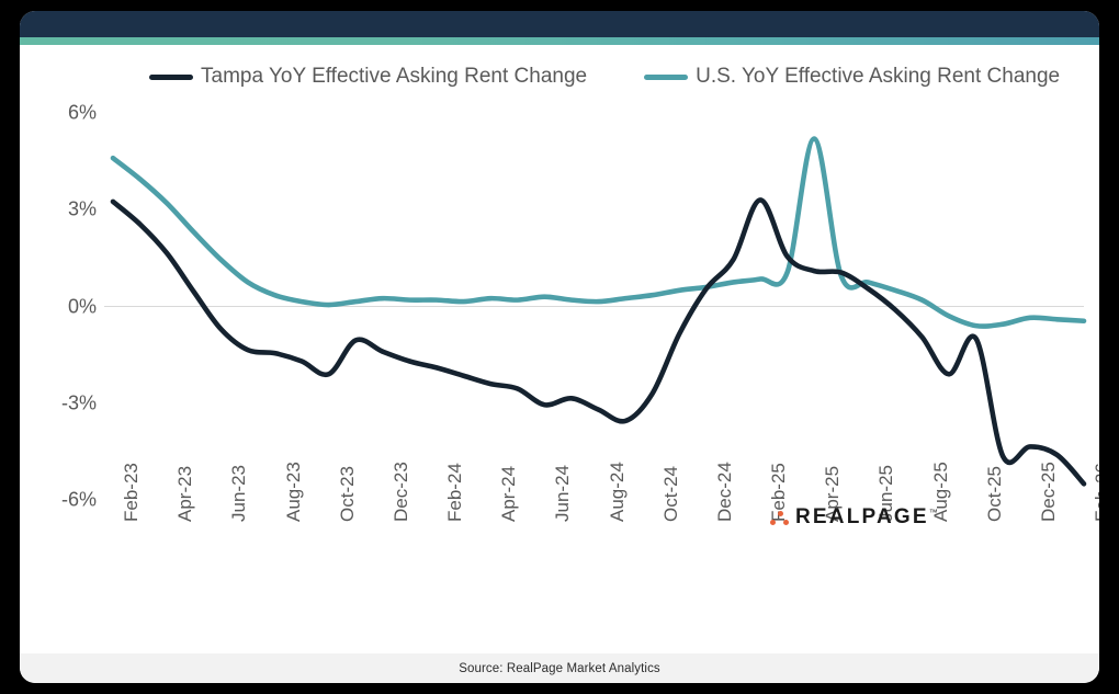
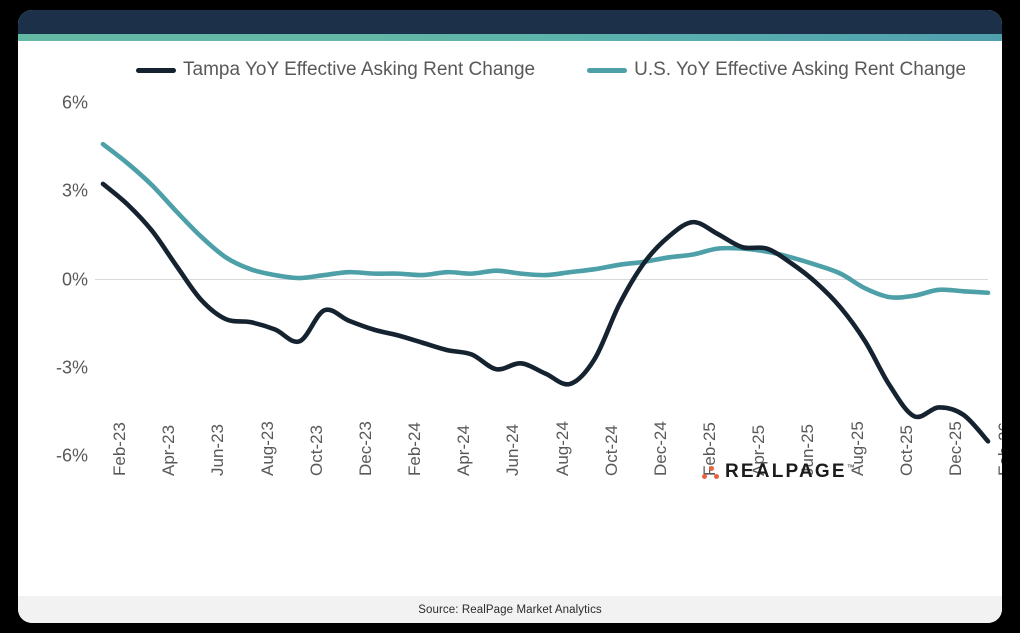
Tampa YoY Effective Asking Rent Change/Feb-25: 3.3% -> 1.9%
U.S. YoY Effective Asking Rent Change/Apr-25: 5.2% -> 1.1%
Tampa YoY Effective Asking Rent Change/Oct-25: -1.0% -> -3.6%
